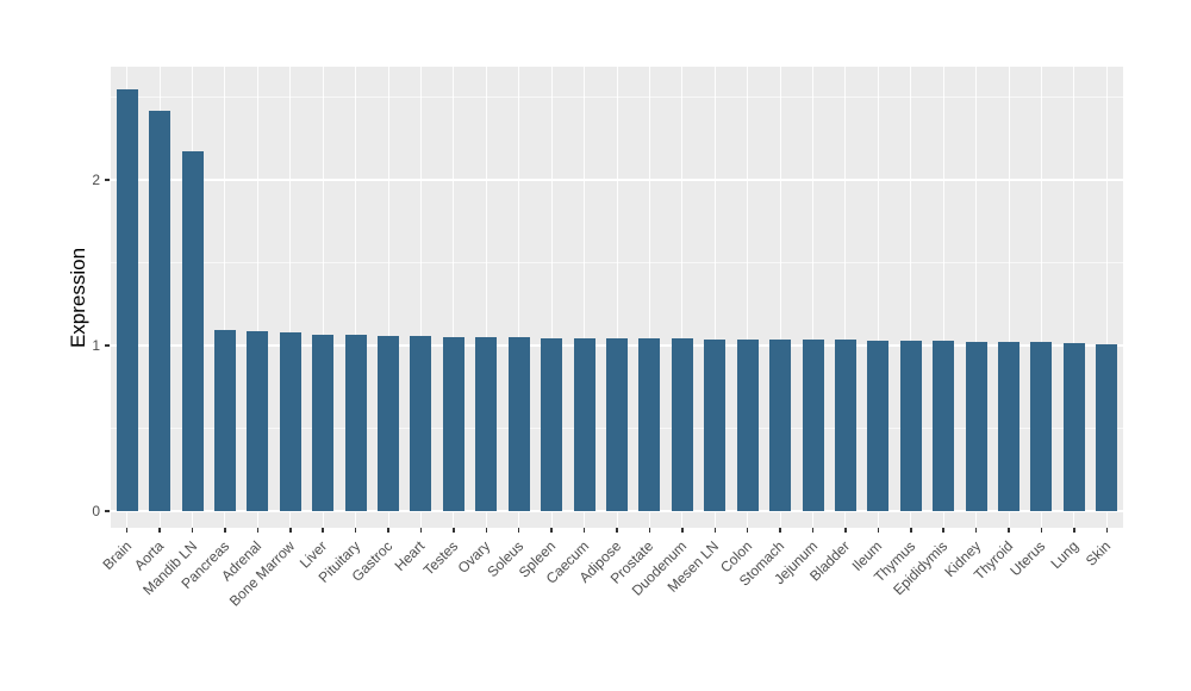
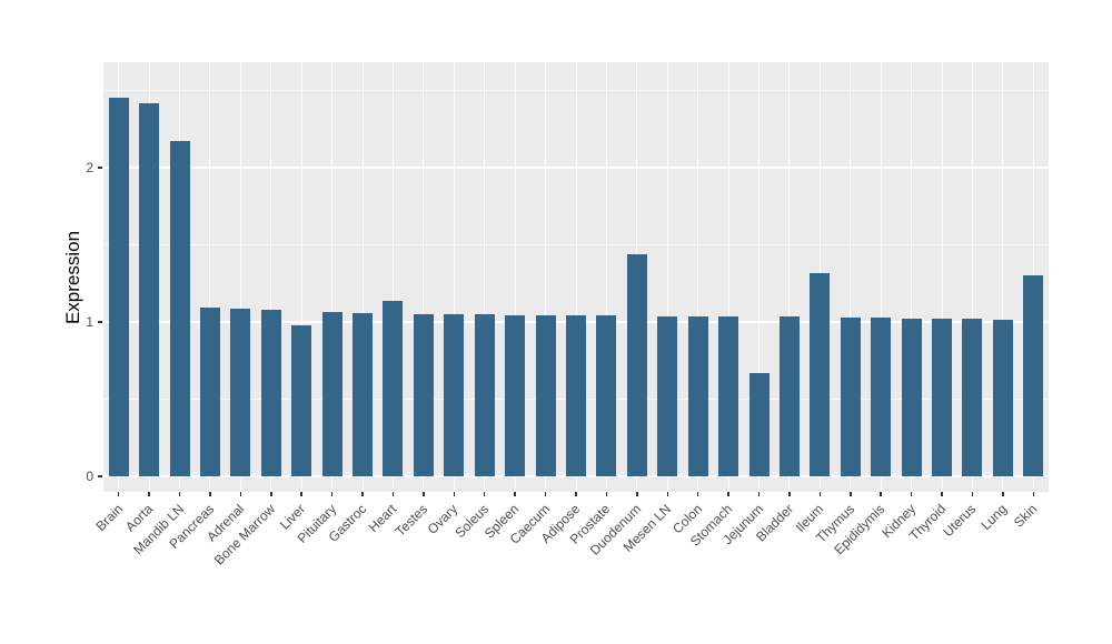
Brain: 2.55 -> 2.45
Liver: 1.07 -> 0.98
Heart: 1.05 -> 1.14
Duodenum: 1.04 -> 1.44
Jejunum: 1.03 -> 0.67
Ileum: 1.03 -> 1.32
Skin: 1.01 -> 1.30
